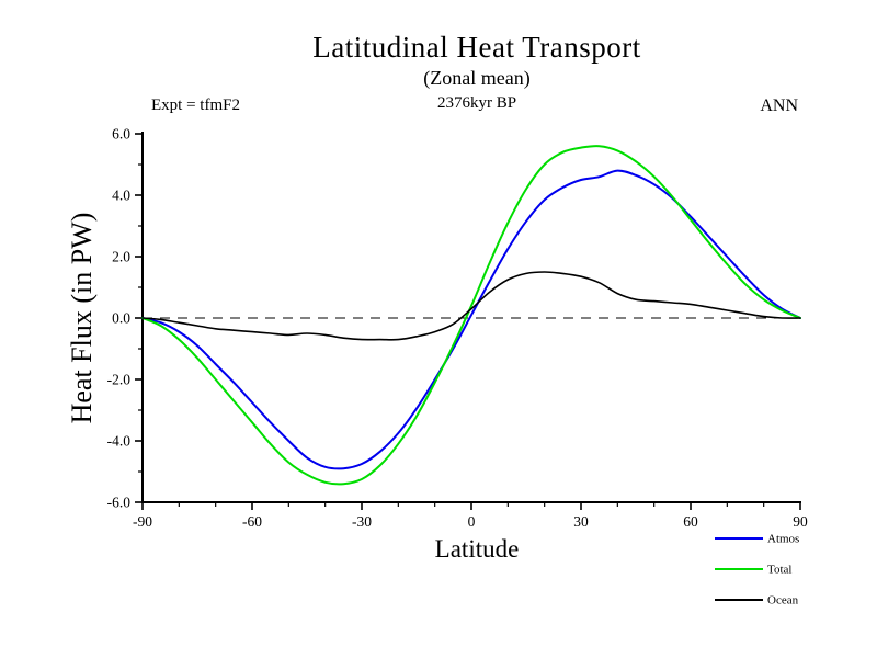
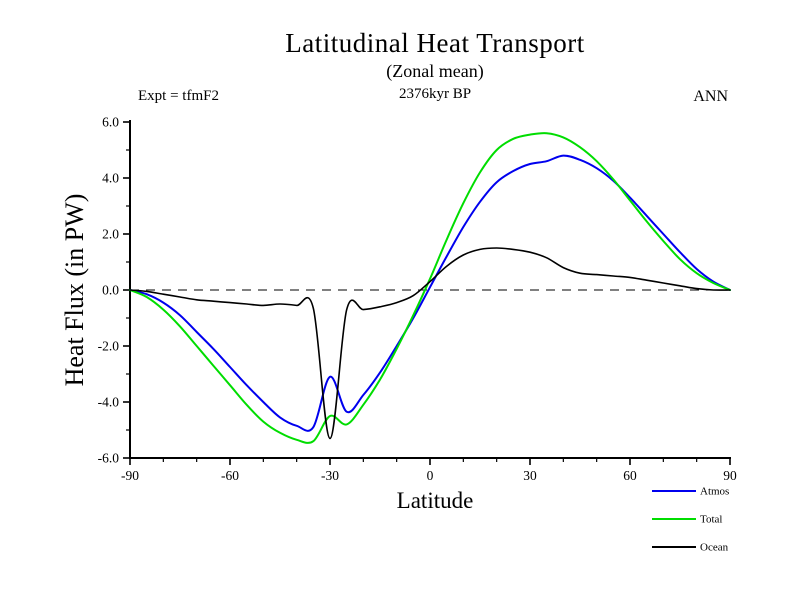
Atmos/-30: -4.8 -> -3.1
Total/-30: -5.2 -> -4.5
Ocean/-30: -0.7 -> -5.3
